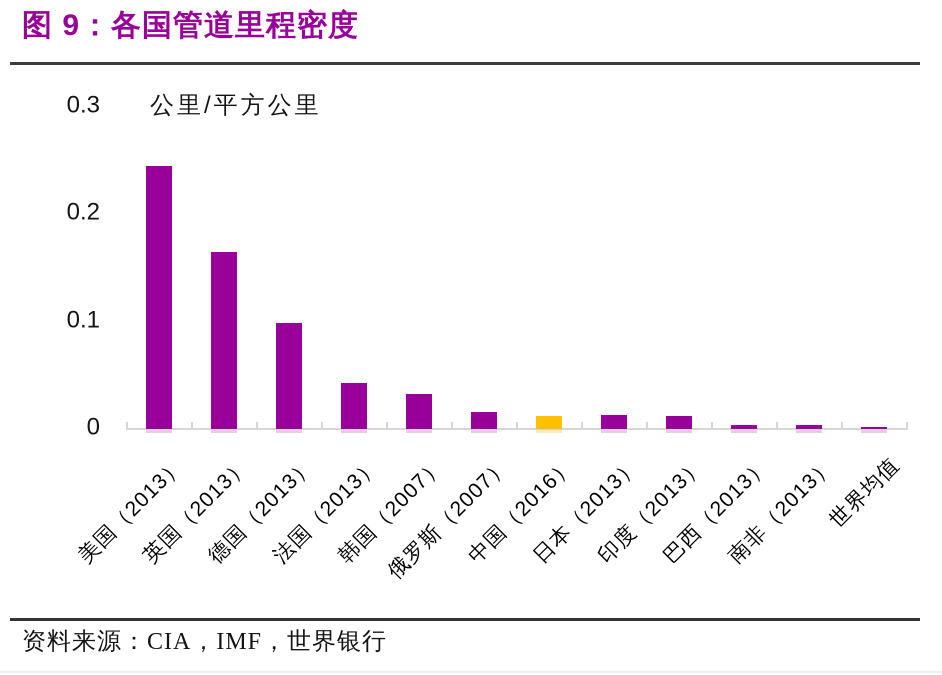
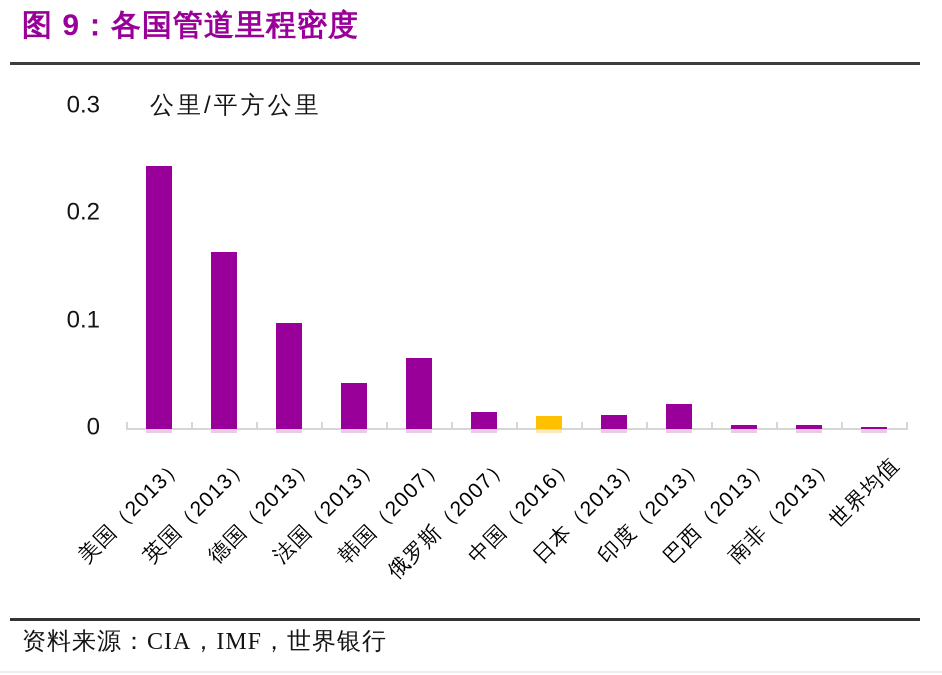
韩国（2007）: 0.033 -> 0.066
印度（2013）: 0.012 -> 0.023
